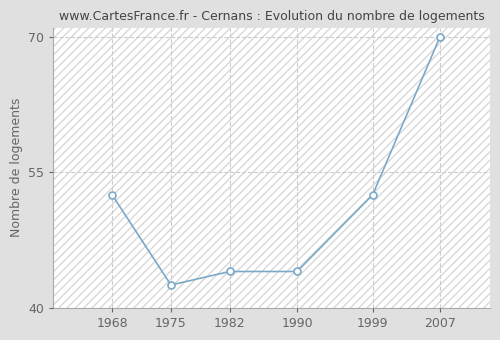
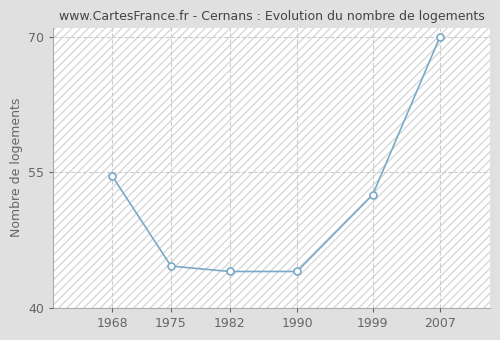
1968: 52.5 -> 54.6
1975: 42.5 -> 44.6
